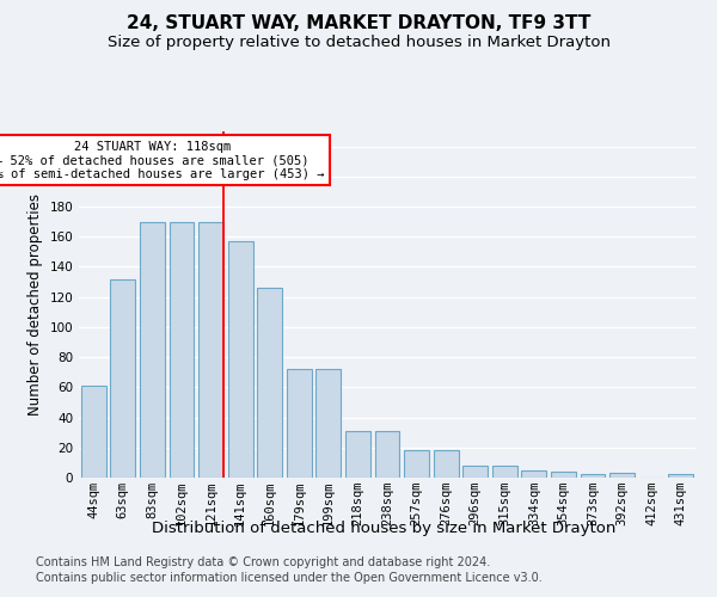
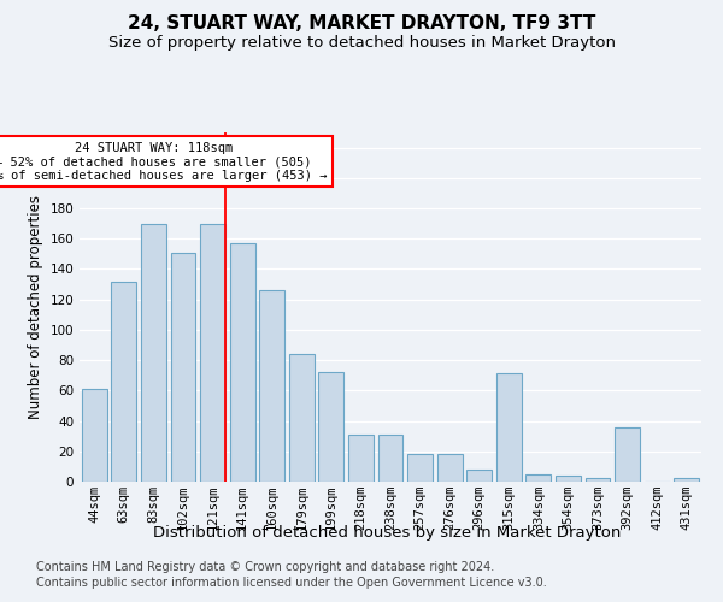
102sqm: 170 -> 151
179sqm: 72 -> 84
315sqm: 8 -> 71
392sqm: 3 -> 36
